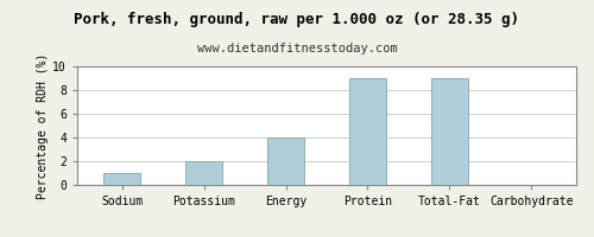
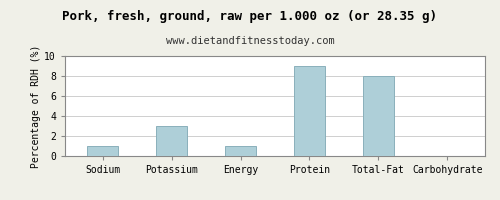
Potassium: 2 -> 3
Energy: 4 -> 1
Total-Fat: 9 -> 8
